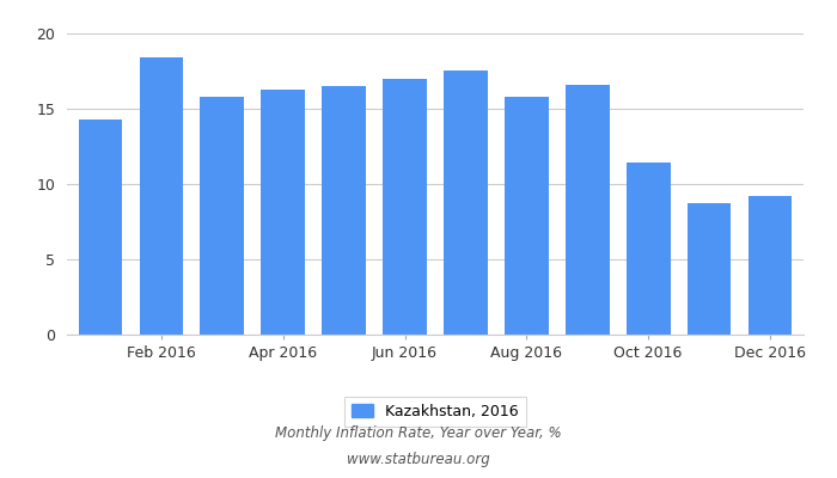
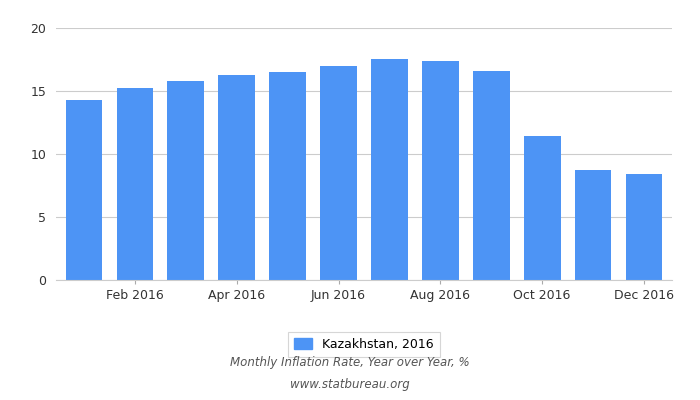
Feb 2016: 18.4 -> 15.2
Aug 2016: 15.8 -> 17.4
Dec 2016: 9.2 -> 8.4
